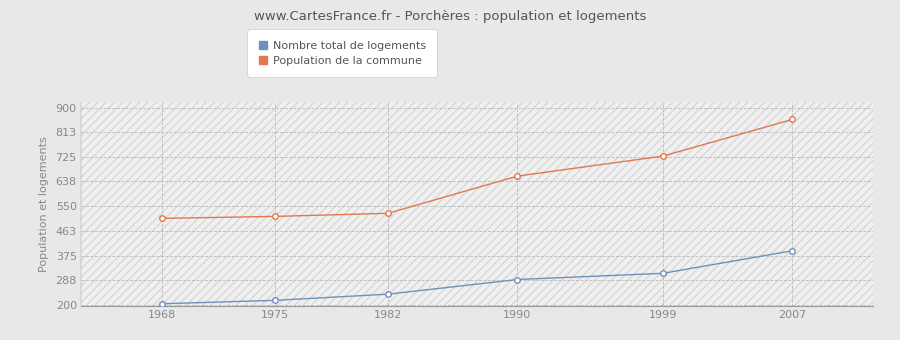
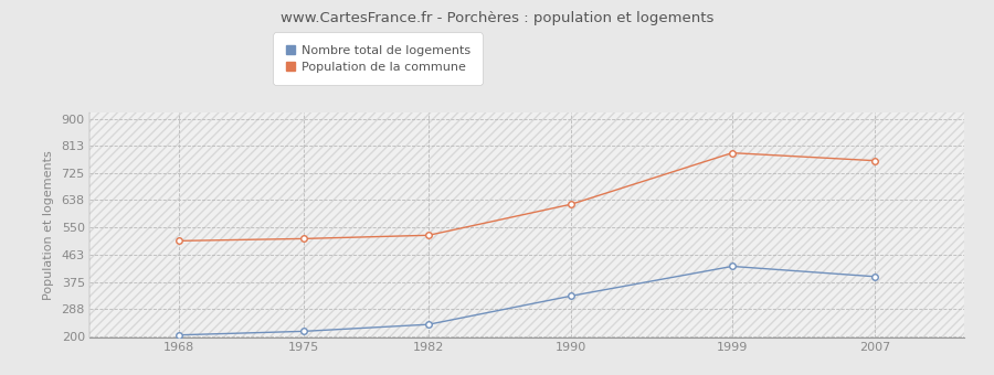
Nombre total de logements/1990: 290 -> 330
Population de la commune/1990: 657 -> 625
Nombre total de logements/1999: 312 -> 425
Population de la commune/1999: 728 -> 790
Population de la commune/2007: 858 -> 765
